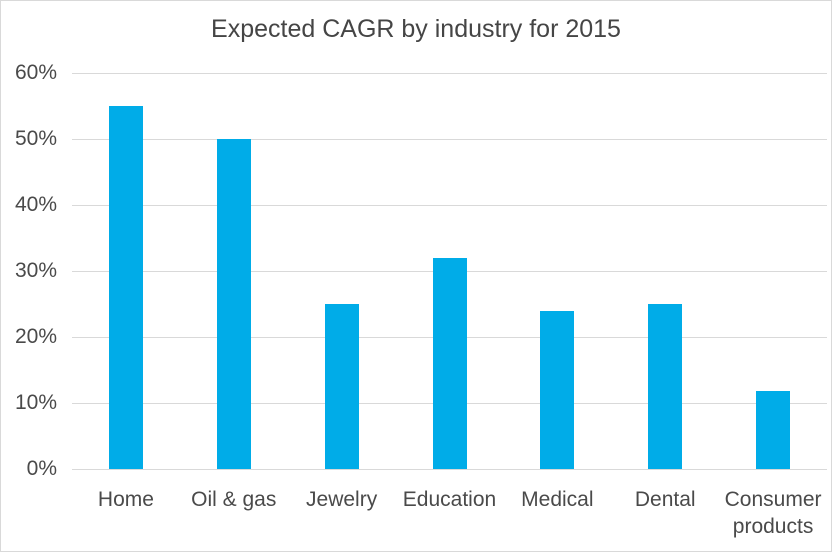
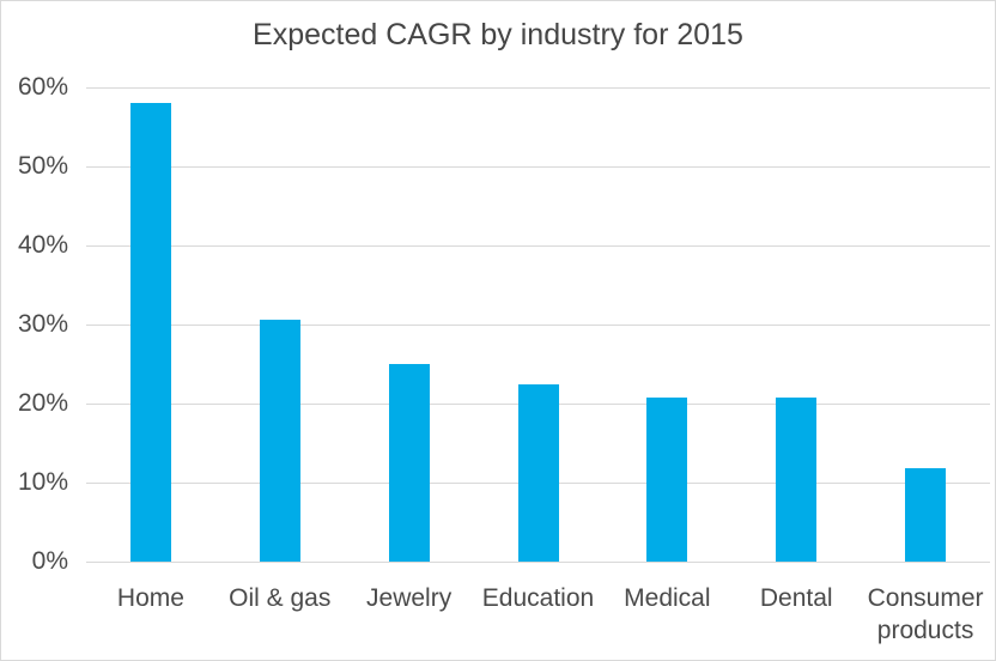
Home: 55% -> 58%
Oil & gas: 50% -> 31%
Education: 32% -> 22%
Medical: 24% -> 21%
Dental: 25% -> 21%
